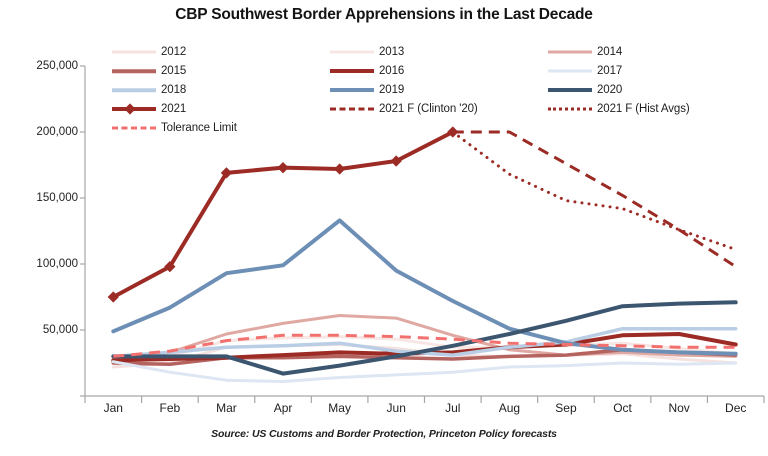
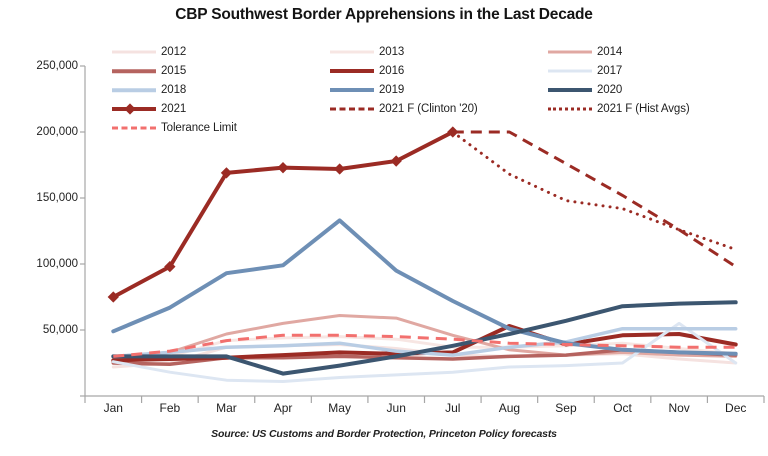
2016/Aug: 37000 -> 53000
2017/Nov: 24000 -> 55000
